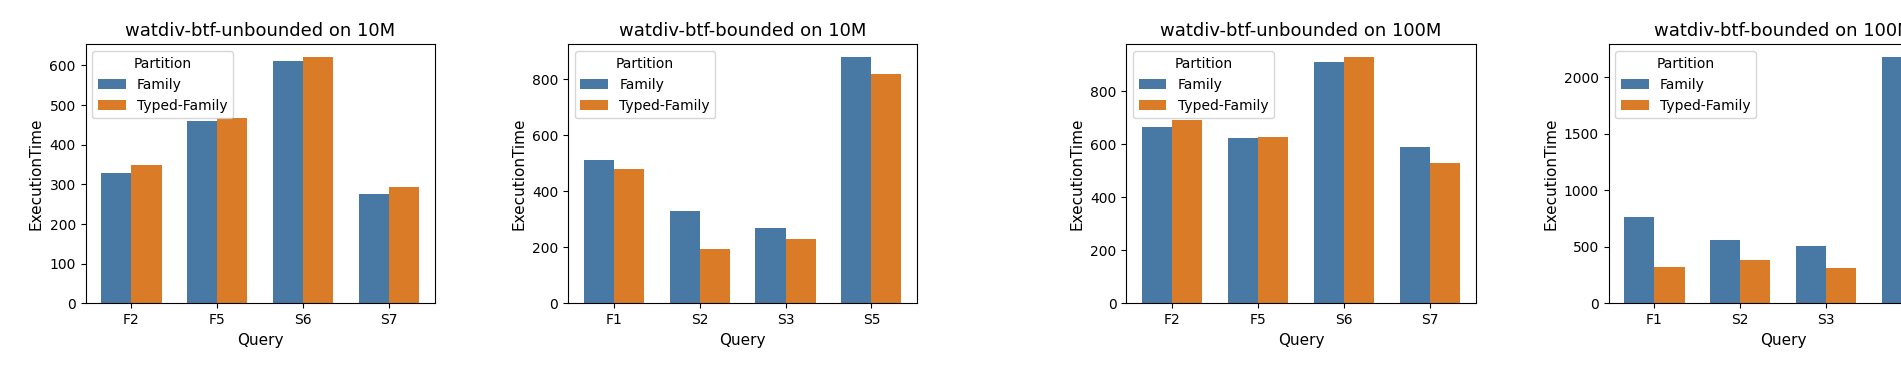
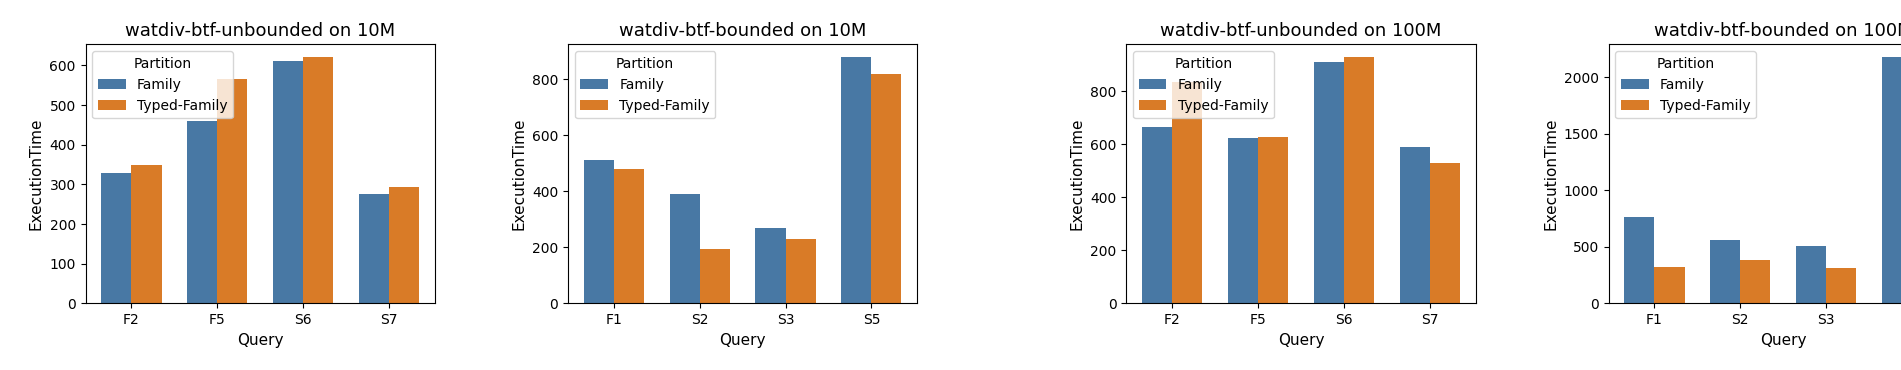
watdiv-btf-unbounded on 10M/Typed-Family/F5: 468 -> 565
watdiv-btf-bounded on 10M/Family/S2: 330 -> 390
watdiv-btf-unbounded on 100M/Typed-Family/F2: 690 -> 835
